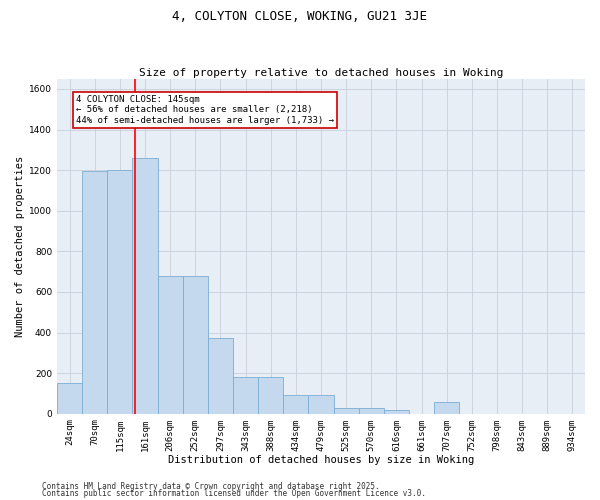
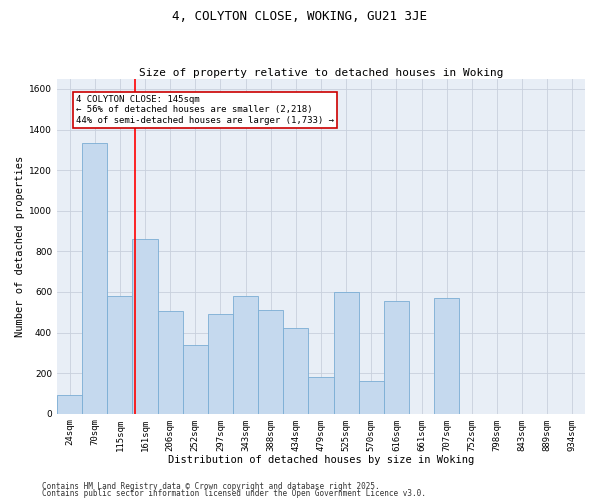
24sqm: 150 -> 90
70sqm: 1195 -> 1335
115sqm: 1200 -> 580
161sqm: 1260 -> 860
206sqm: 680 -> 505
252sqm: 680 -> 340
297sqm: 375 -> 490
343sqm: 180 -> 580
388sqm: 180 -> 510
434sqm: 90 -> 420
479sqm: 90 -> 180
525sqm: 30 -> 600
570sqm: 28 -> 160
616sqm: 20 -> 555
707sqm: 60 -> 570
